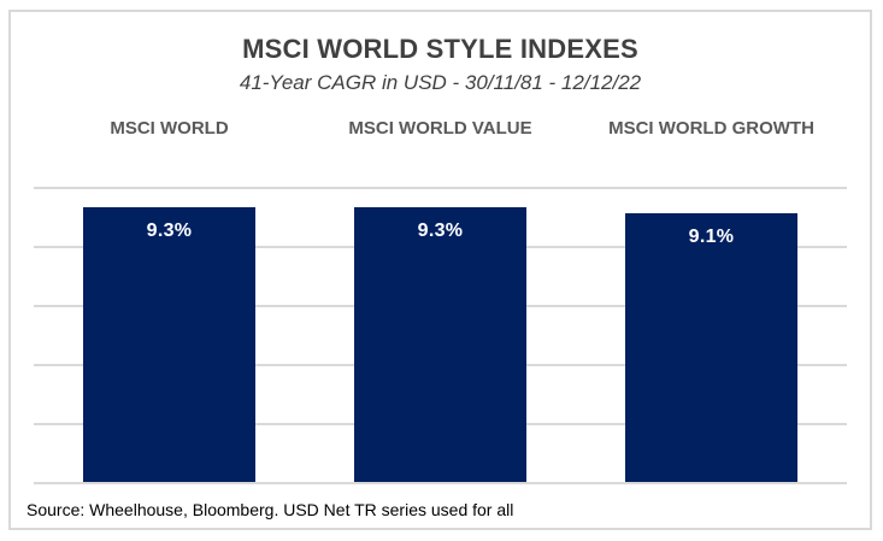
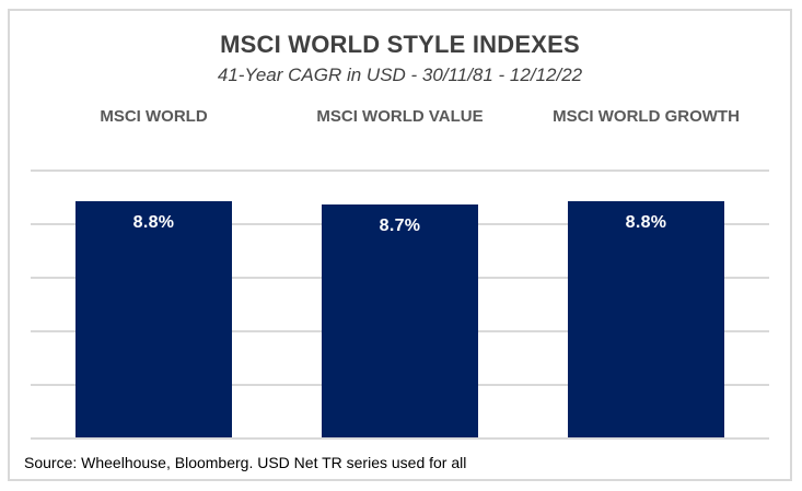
MSCI WORLD: 9.3% -> 8.8%
MSCI WORLD VALUE: 9.3% -> 8.7%
MSCI WORLD GROWTH: 9.1% -> 8.8%
